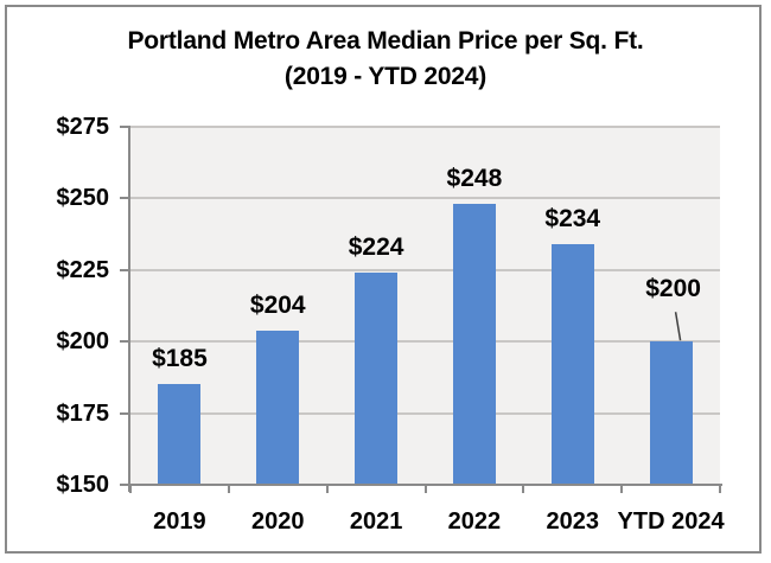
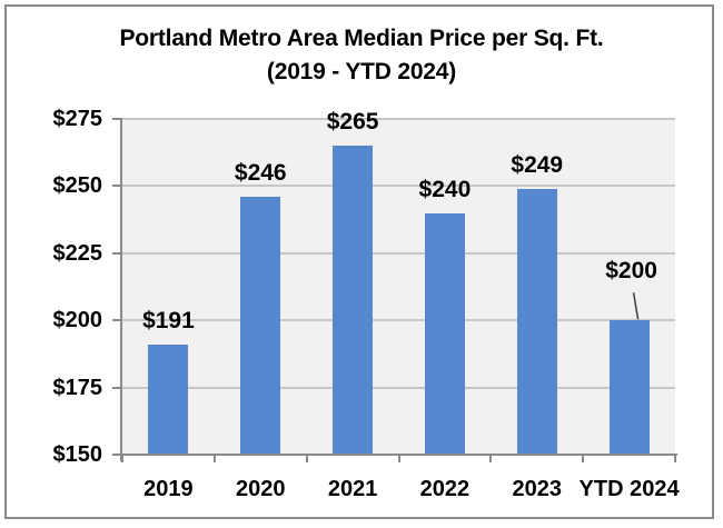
2019: $185 -> $191
2020: $204 -> $246
2021: $224 -> $265
2022: $248 -> $240
2023: $234 -> $249
